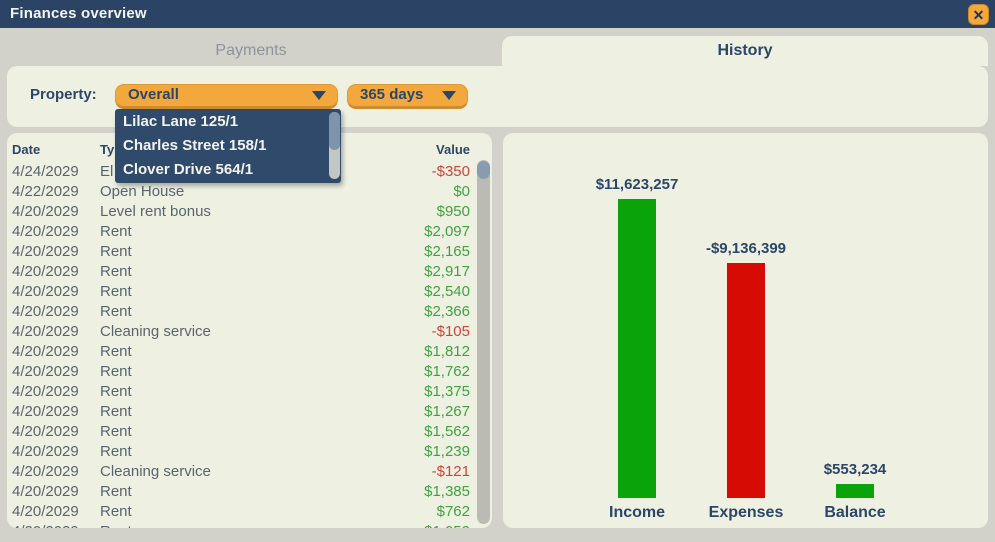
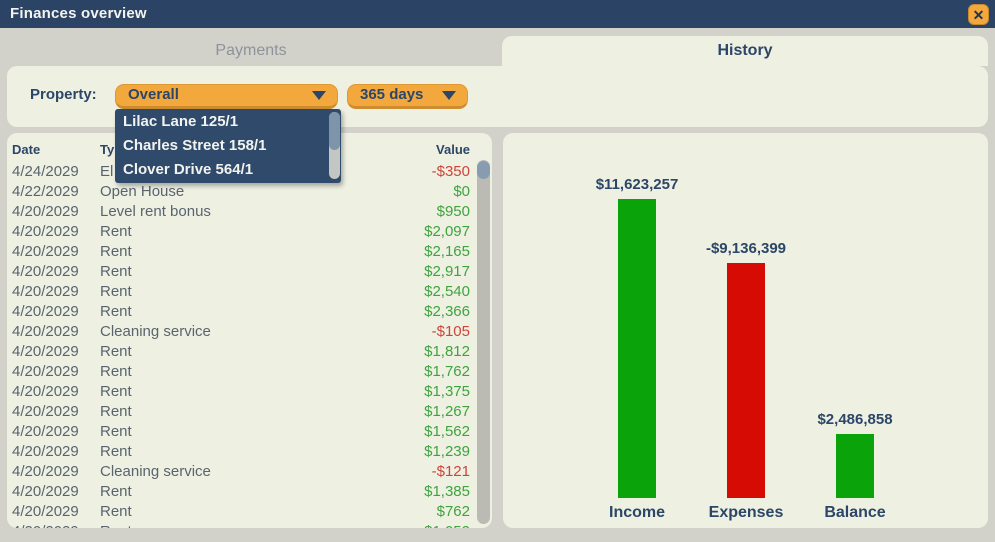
Balance: $553,234 -> $2,486,858
